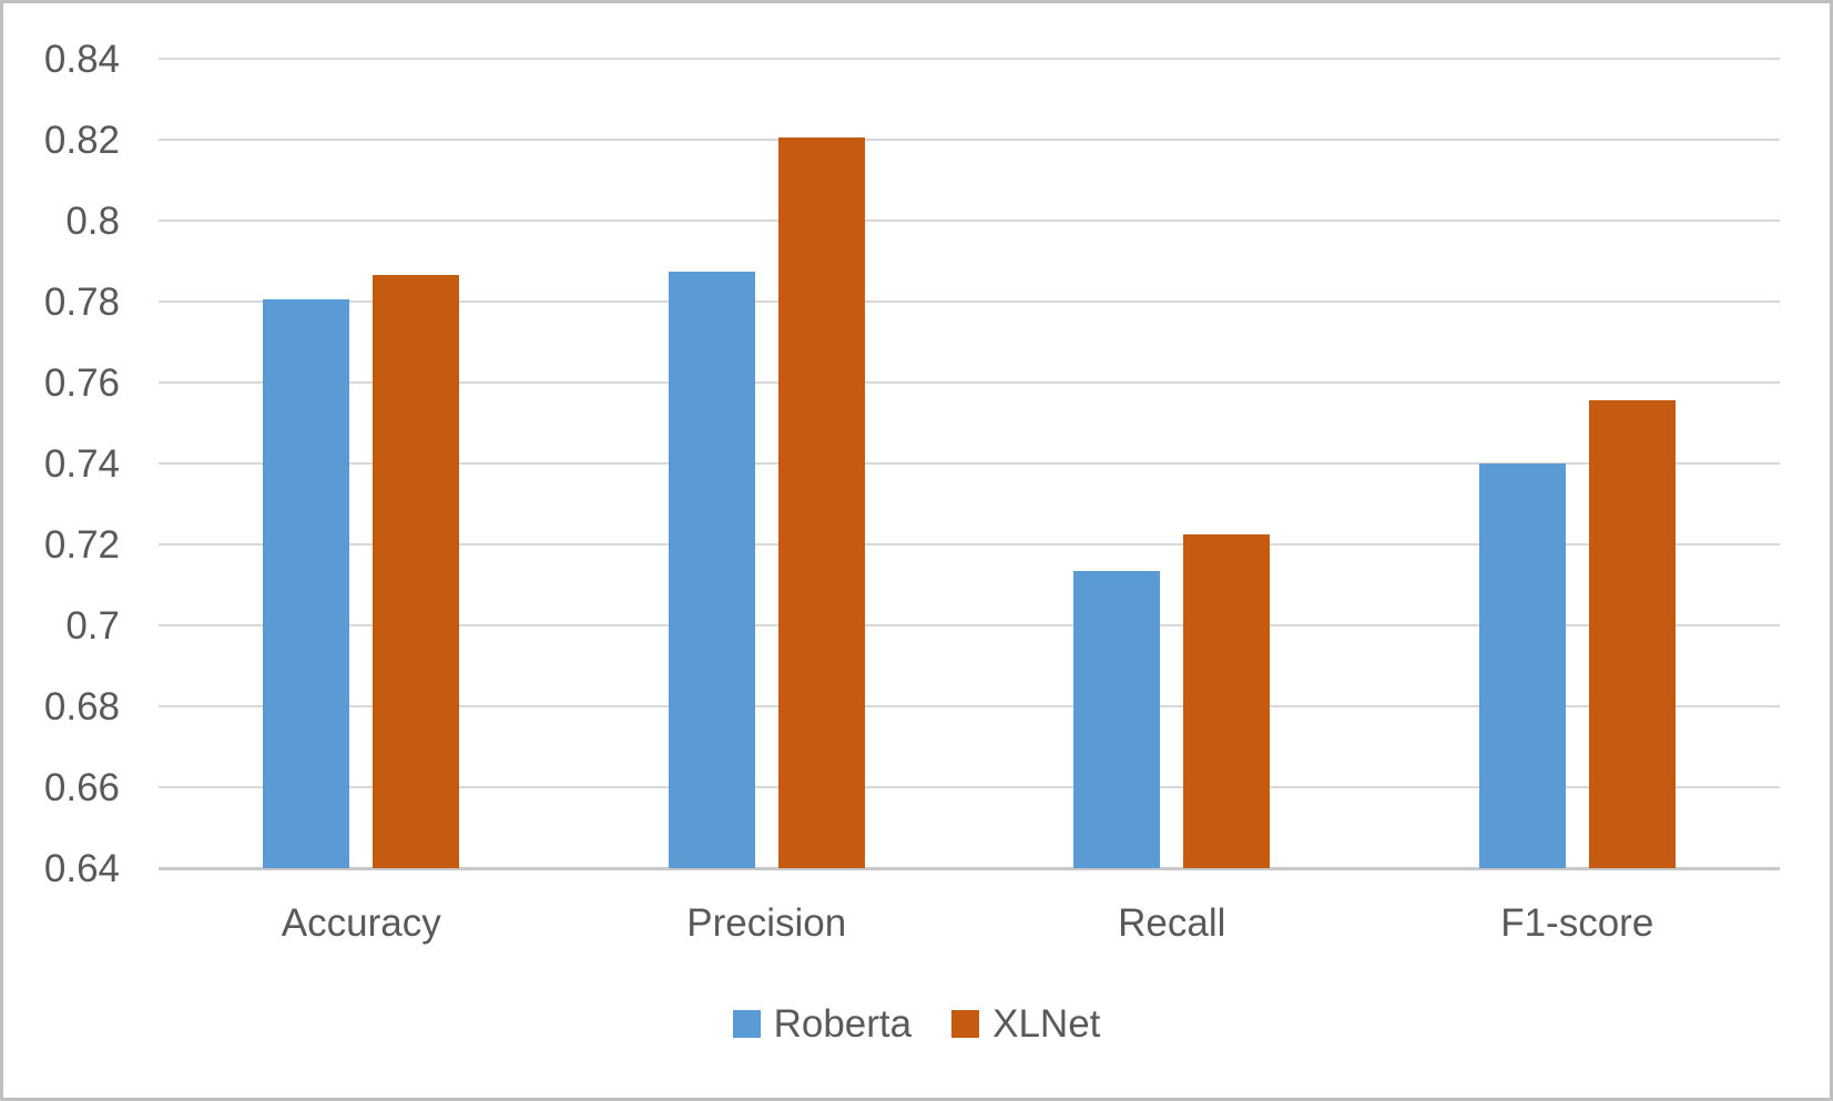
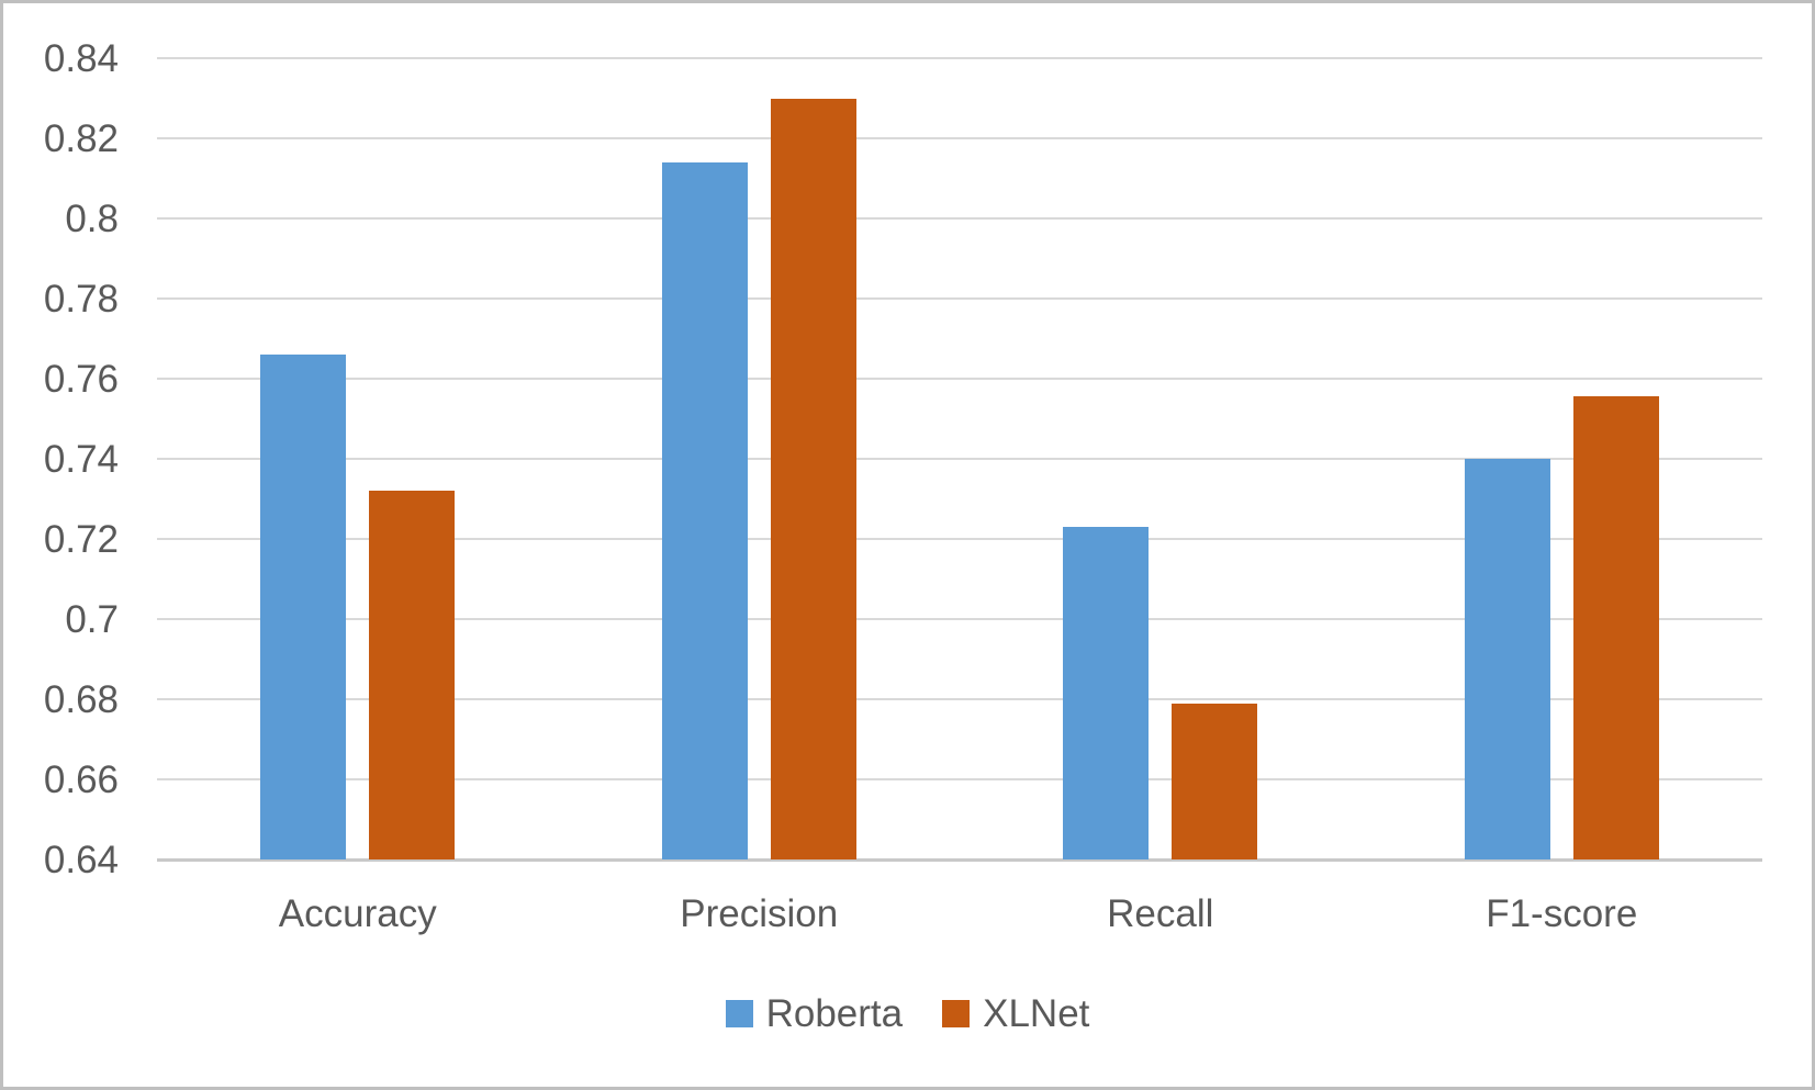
Roberta/Accuracy: 0.780 -> 0.766
XLNet/Accuracy: 0.786 -> 0.732
Roberta/Precision: 0.787 -> 0.814
XLNet/Precision: 0.821 -> 0.830
Roberta/Recall: 0.714 -> 0.723
XLNet/Recall: 0.723 -> 0.679
